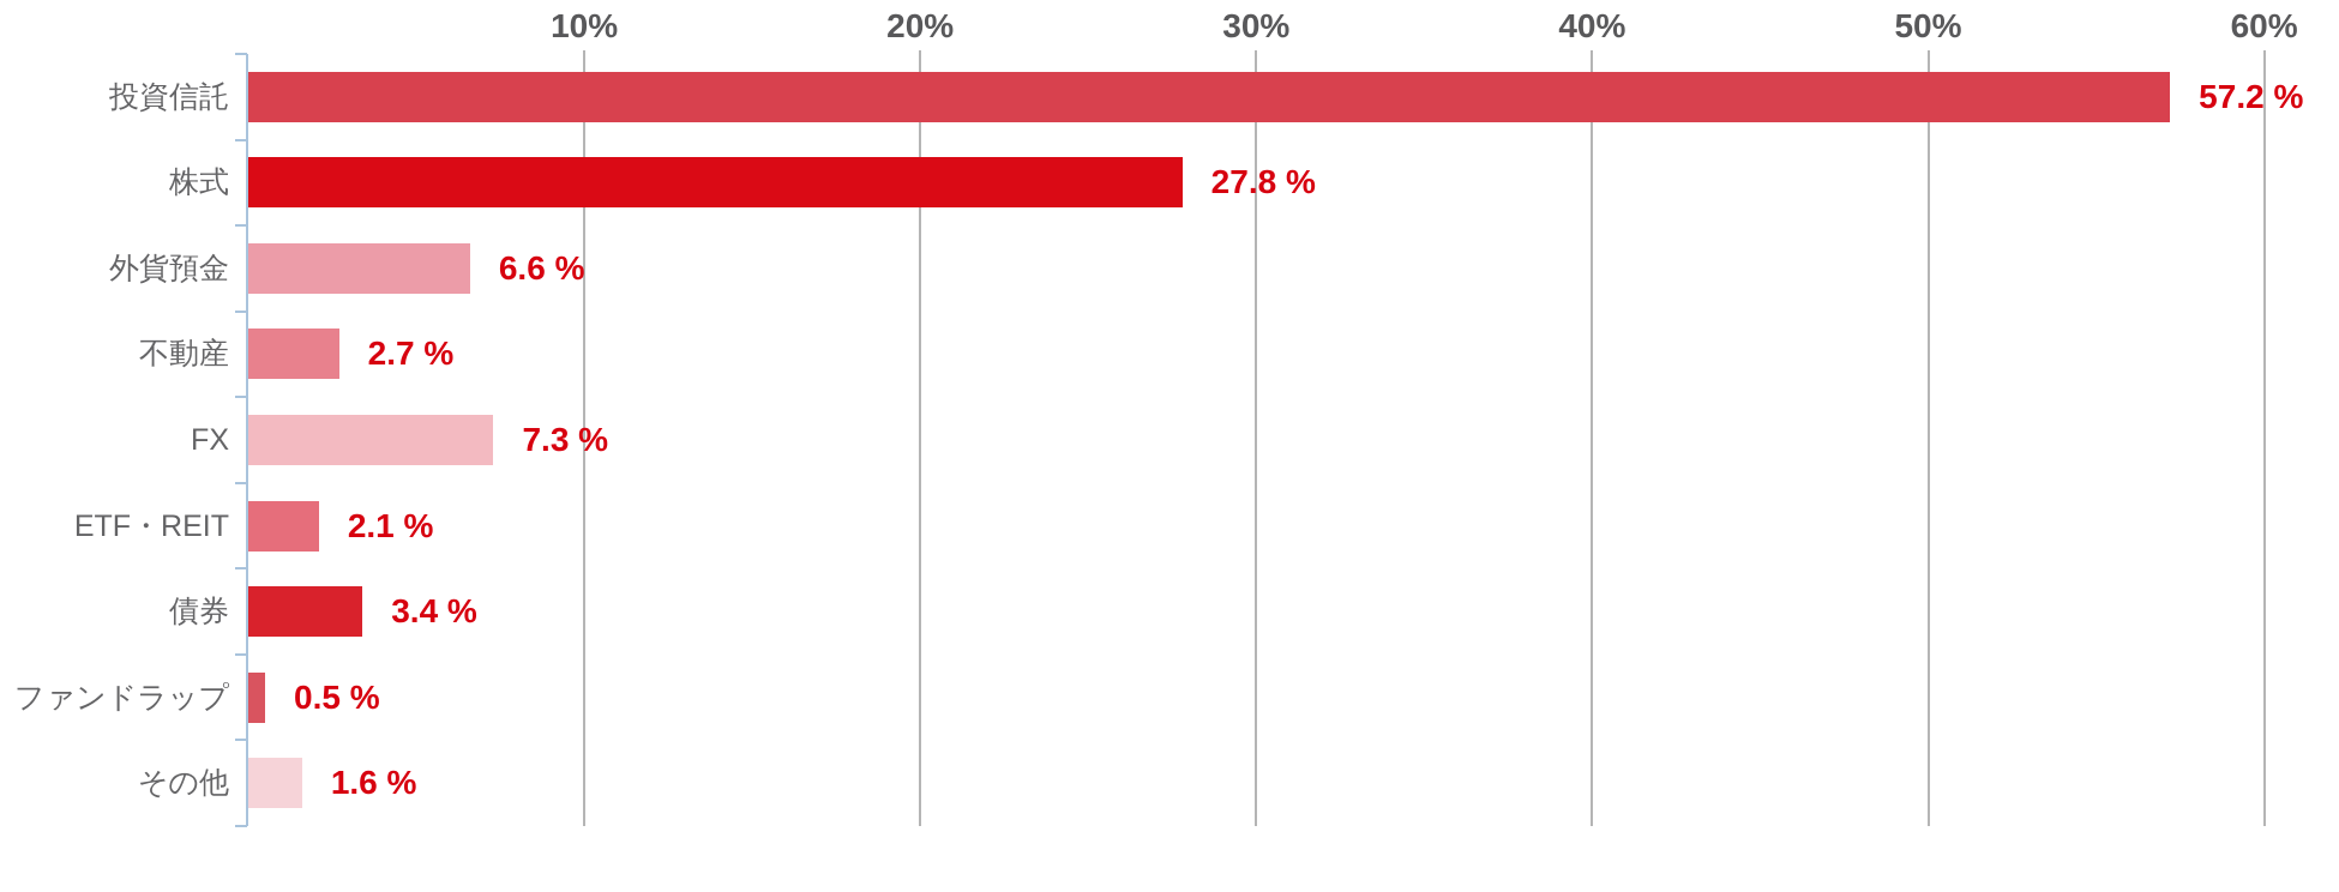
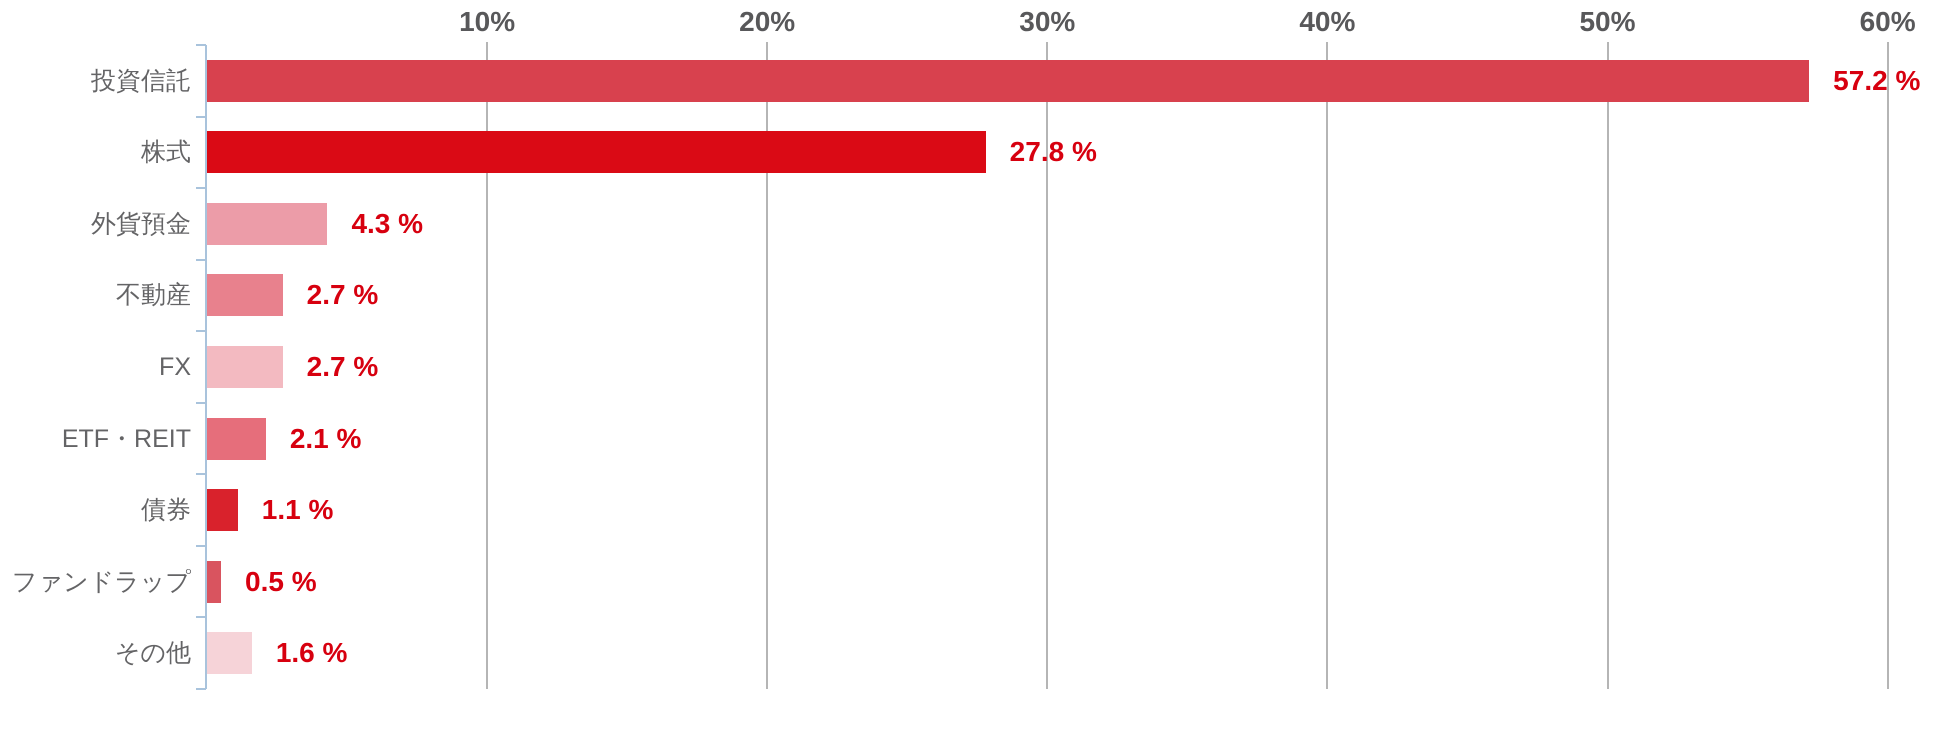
外貨預金: 6.6 -> 4.3
FX: 7.3 -> 2.7
債券: 3.4 -> 1.1
